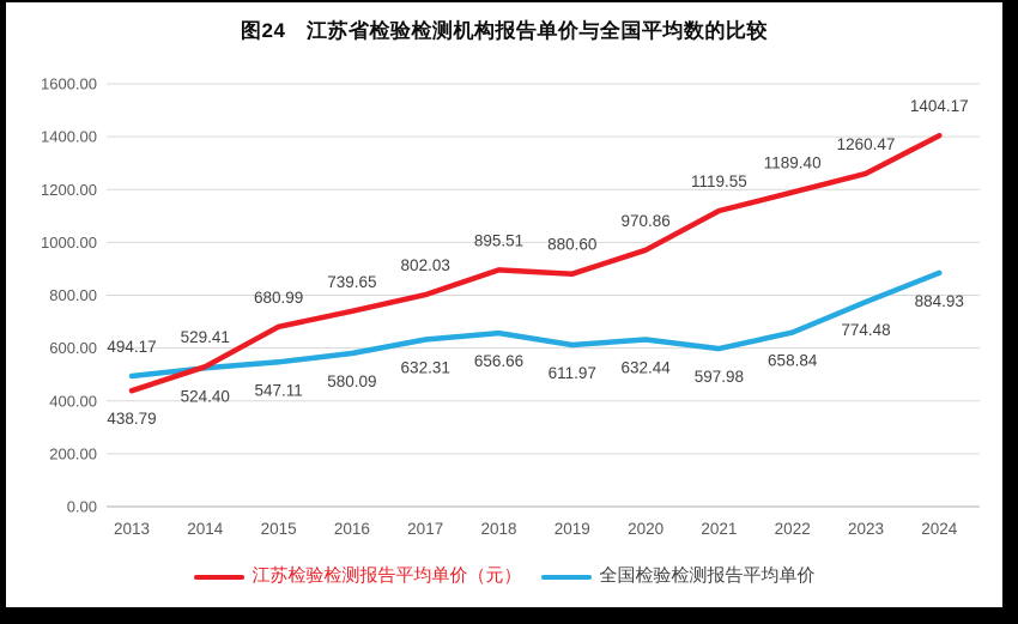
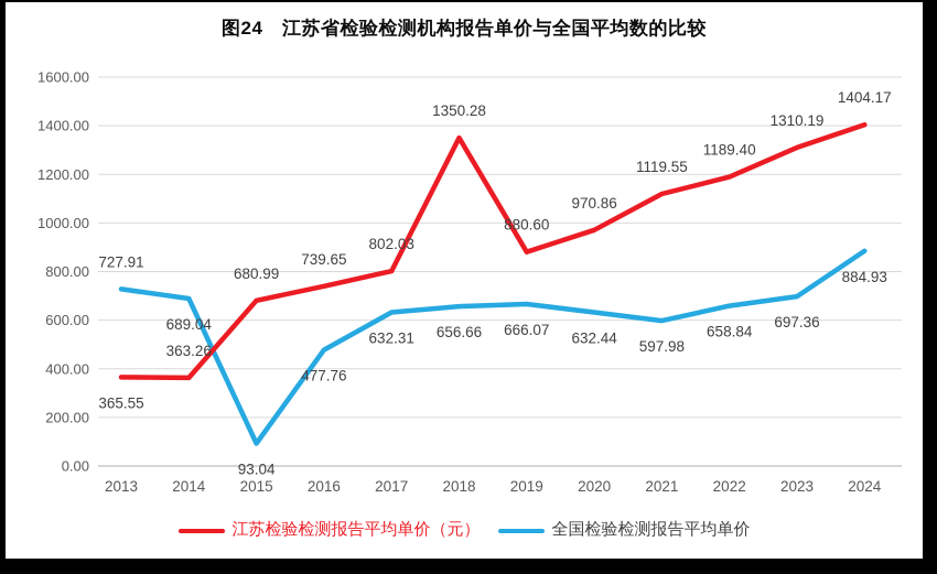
江苏检验检测报告平均单价（元）/2013: 438.79 -> 365.55
全国检验检测报告平均单价/2013: 494.17 -> 727.91
江苏检验检测报告平均单价（元）/2014: 529.41 -> 363.26
全国检验检测报告平均单价/2014: 524.40 -> 689.04
全国检验检测报告平均单价/2015: 547.11 -> 93.04
全国检验检测报告平均单价/2016: 580.09 -> 477.76
江苏检验检测报告平均单价（元）/2018: 895.51 -> 1350.28
全国检验检测报告平均单价/2019: 611.97 -> 666.07
江苏检验检测报告平均单价（元）/2023: 1260.47 -> 1310.19
全国检验检测报告平均单价/2023: 774.48 -> 697.36
